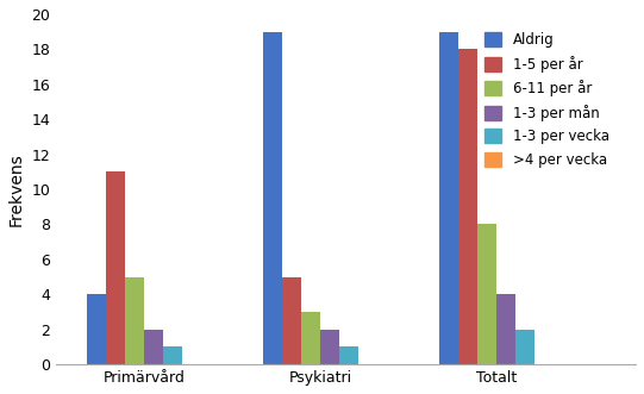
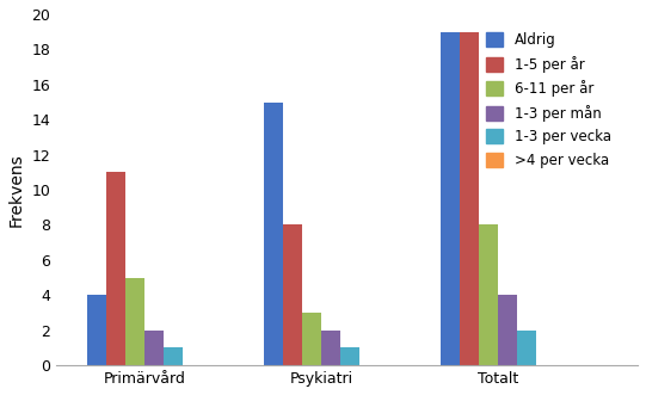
Aldrig/Psykiatri: 19 -> 15
1-5 per år/Psykiatri: 5 -> 8
1-5 per år/Totalt: 18 -> 19
